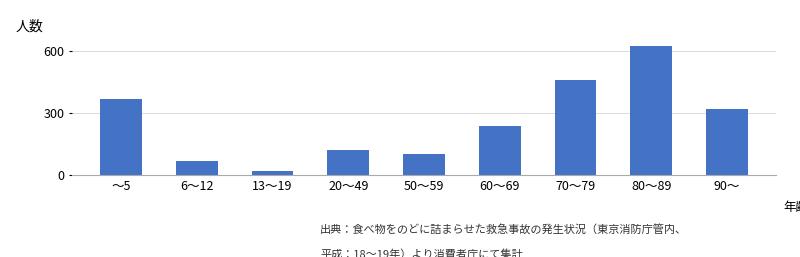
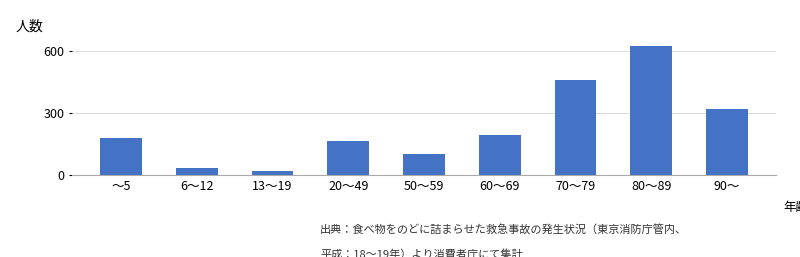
～5: 370 -> 180
6～12: 65 -> 35
20～49: 120 -> 165
60～69: 235 -> 195
